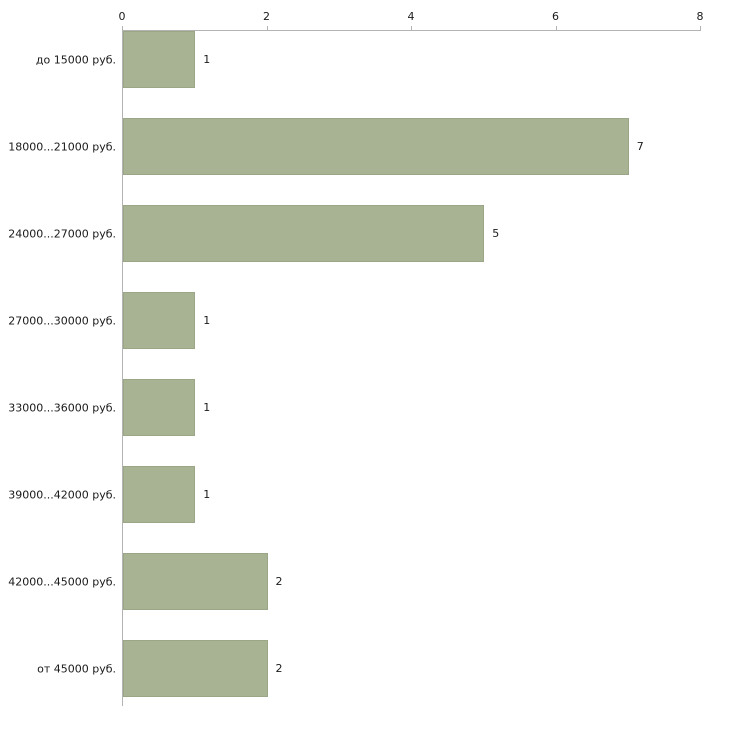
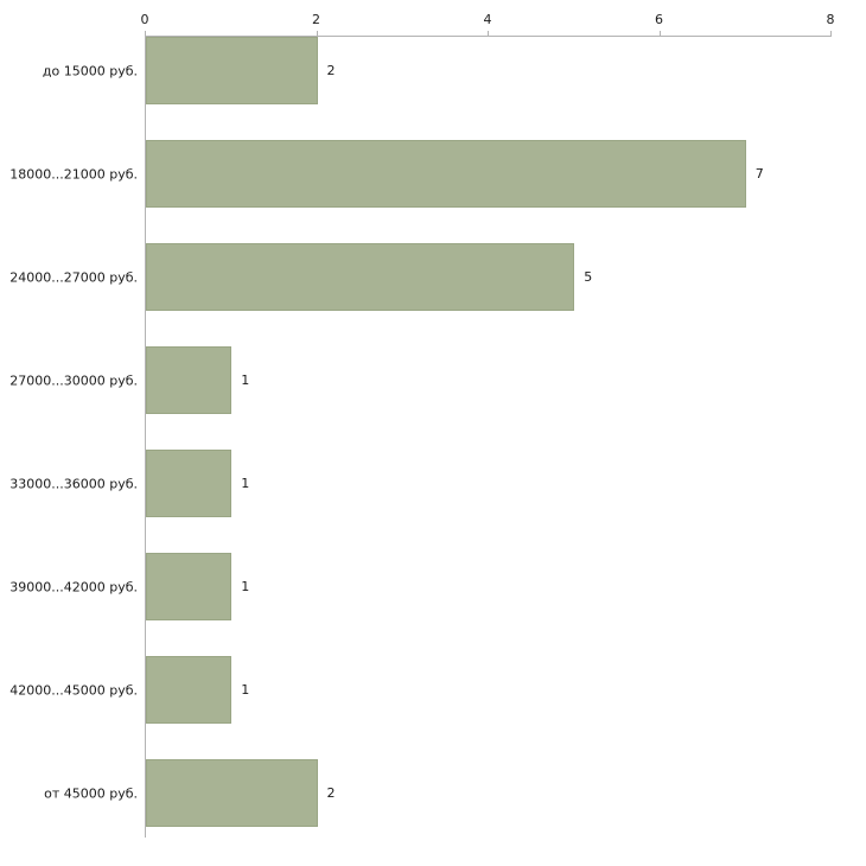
до 15000 руб.: 1 -> 2
42000...45000 руб.: 2 -> 1
